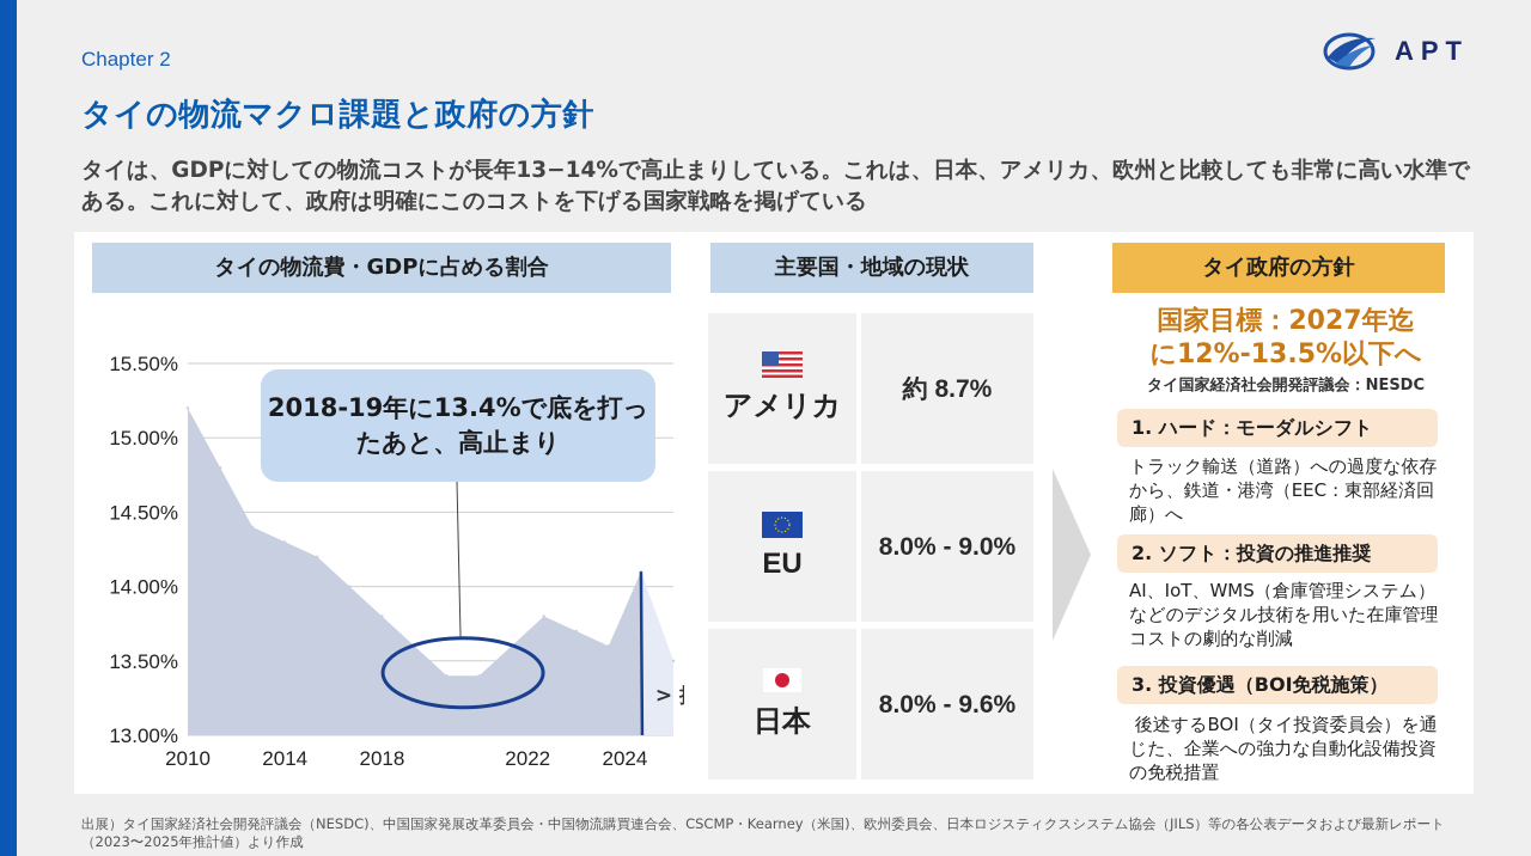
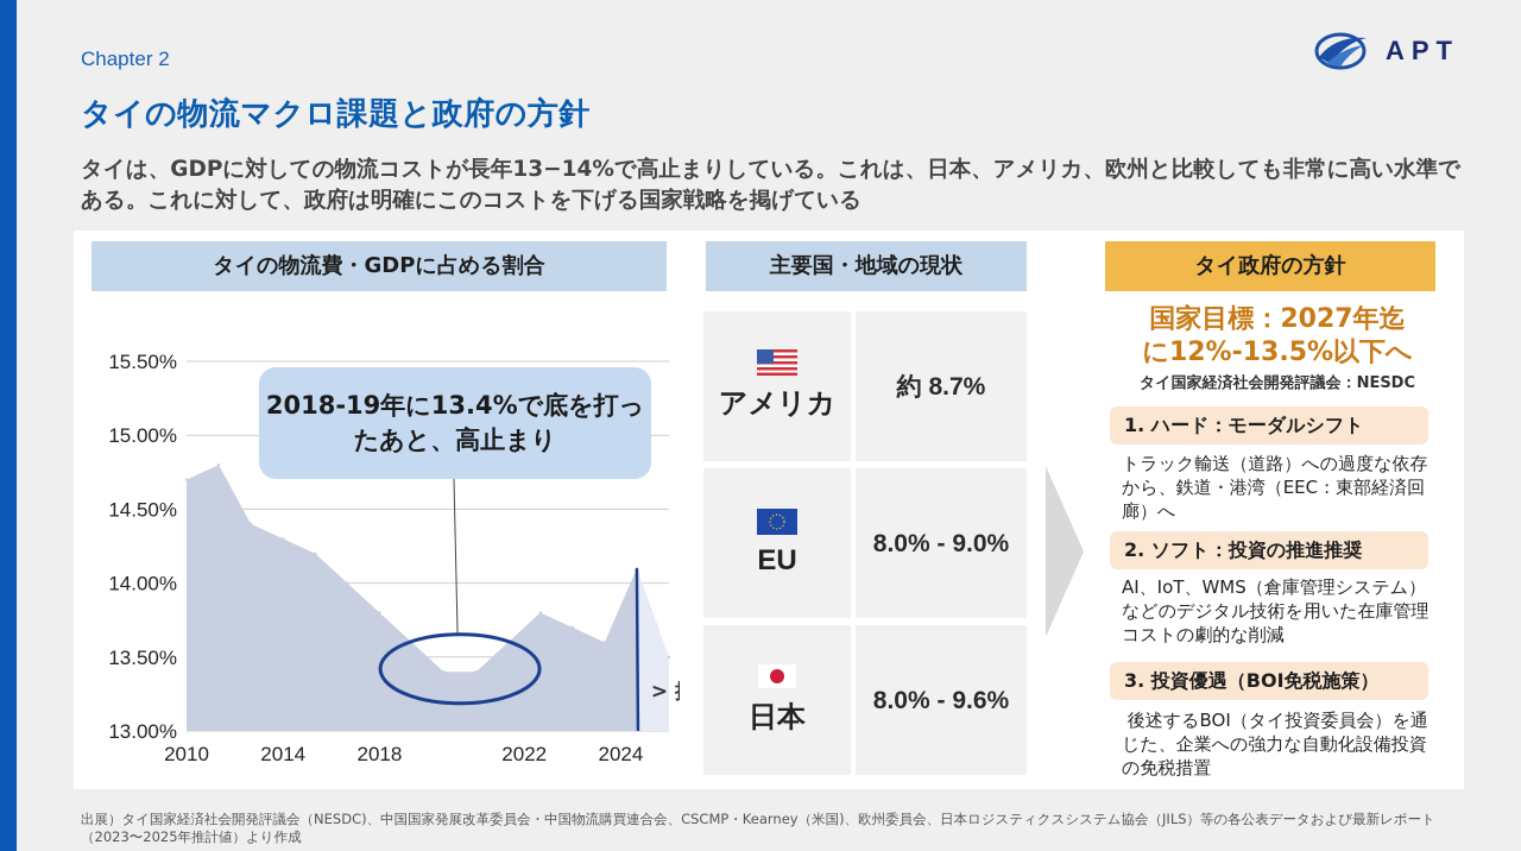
2010: 15.2% -> 14.7%
